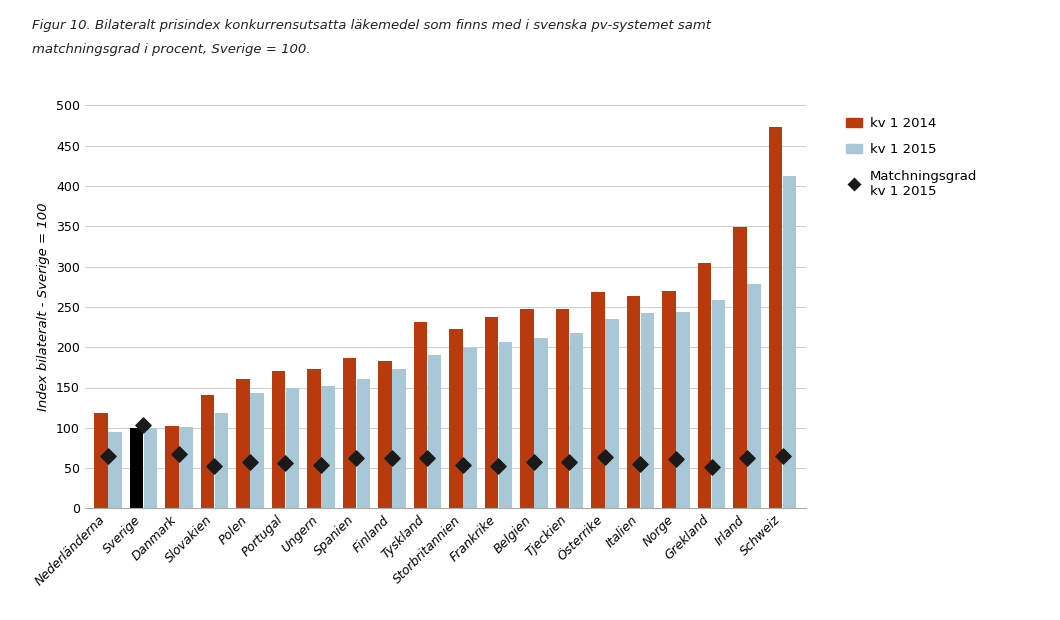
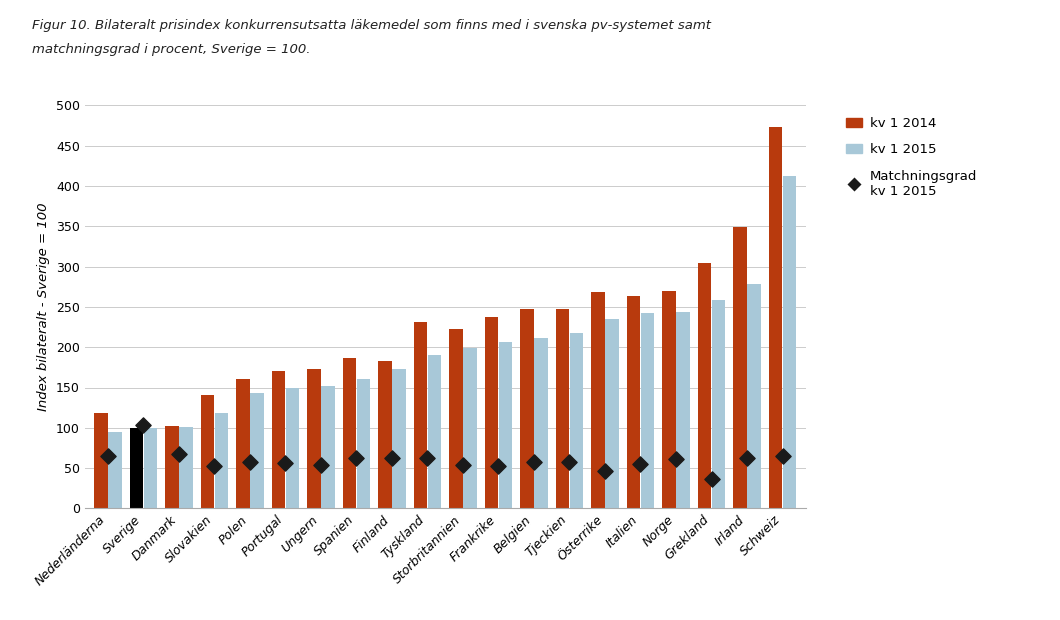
Matchningsgrad kv 1 2015/Österrike: 64 -> 46
Matchningsgrad kv 1 2015/Grekland: 51 -> 36
